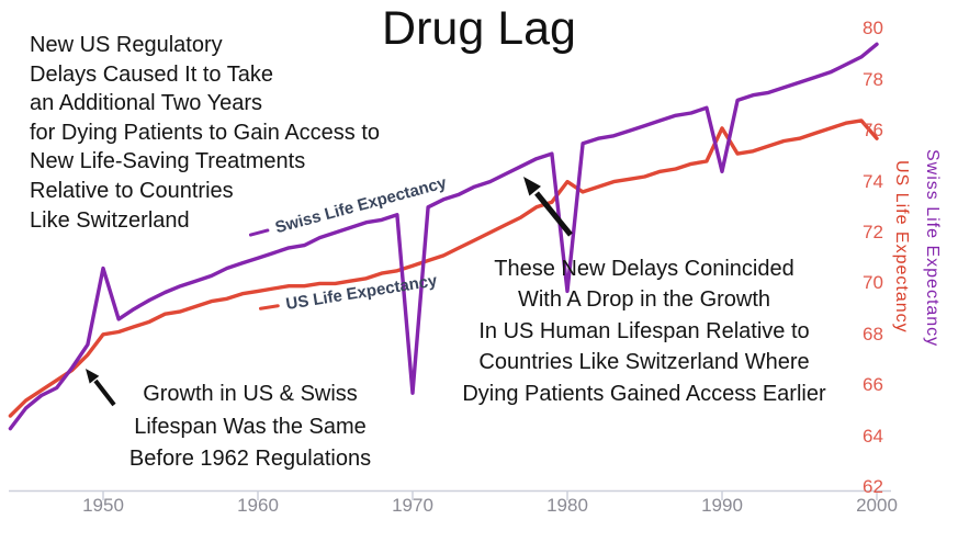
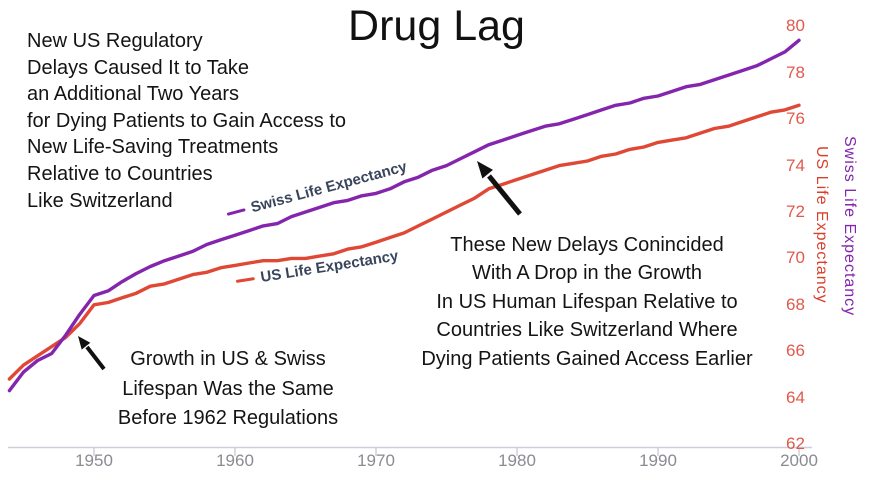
Swiss Life Expectancy/1950: 70.6 -> 68.4
Swiss Life Expectancy/1970: 65.7 -> 72.8
Swiss Life Expectancy/1980: 69.7 -> 75.3
US Life Expectancy/1980: 74.0 -> 73.4
Swiss Life Expectancy/1990: 74.4 -> 77.0
US Life Expectancy/1990: 76.1 -> 75.0
US Life Expectancy/2000: 75.7 -> 76.6
